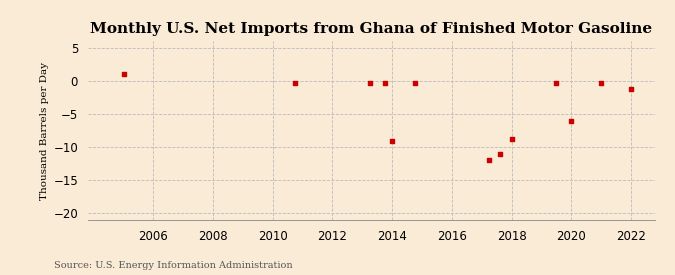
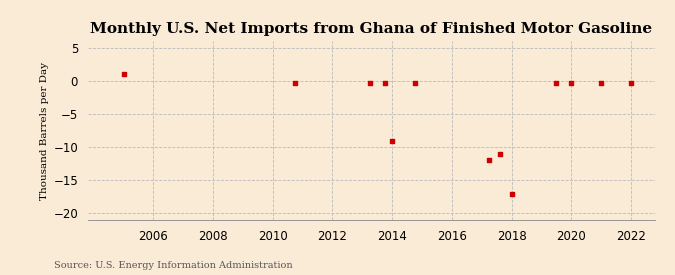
2018: -8.8 -> -17.0
2020: -6.0 -> -0.3
2022: -1.2 -> -0.3
